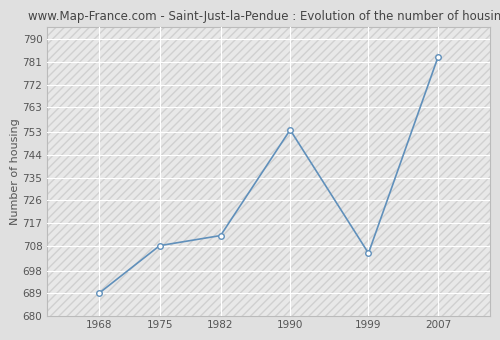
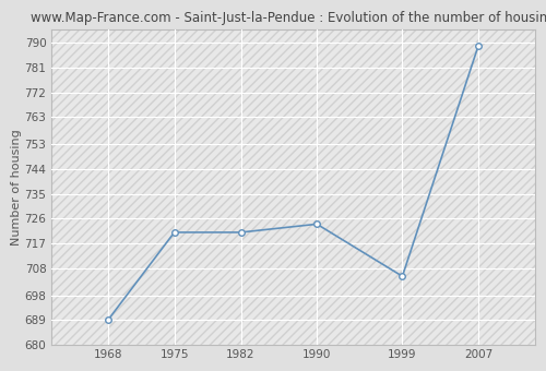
1975: 708 -> 721
1982: 712 -> 721
1990: 754 -> 724
2007: 783 -> 789
